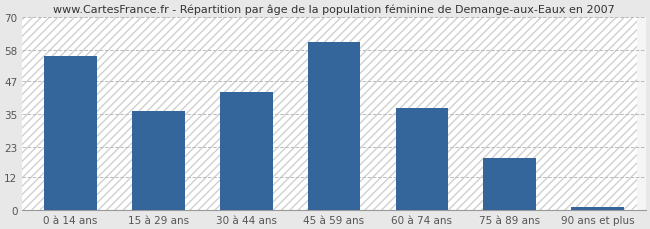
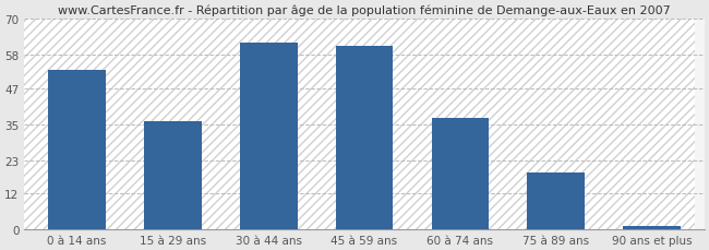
0 à 14 ans: 56 -> 53
30 à 44 ans: 43 -> 62
